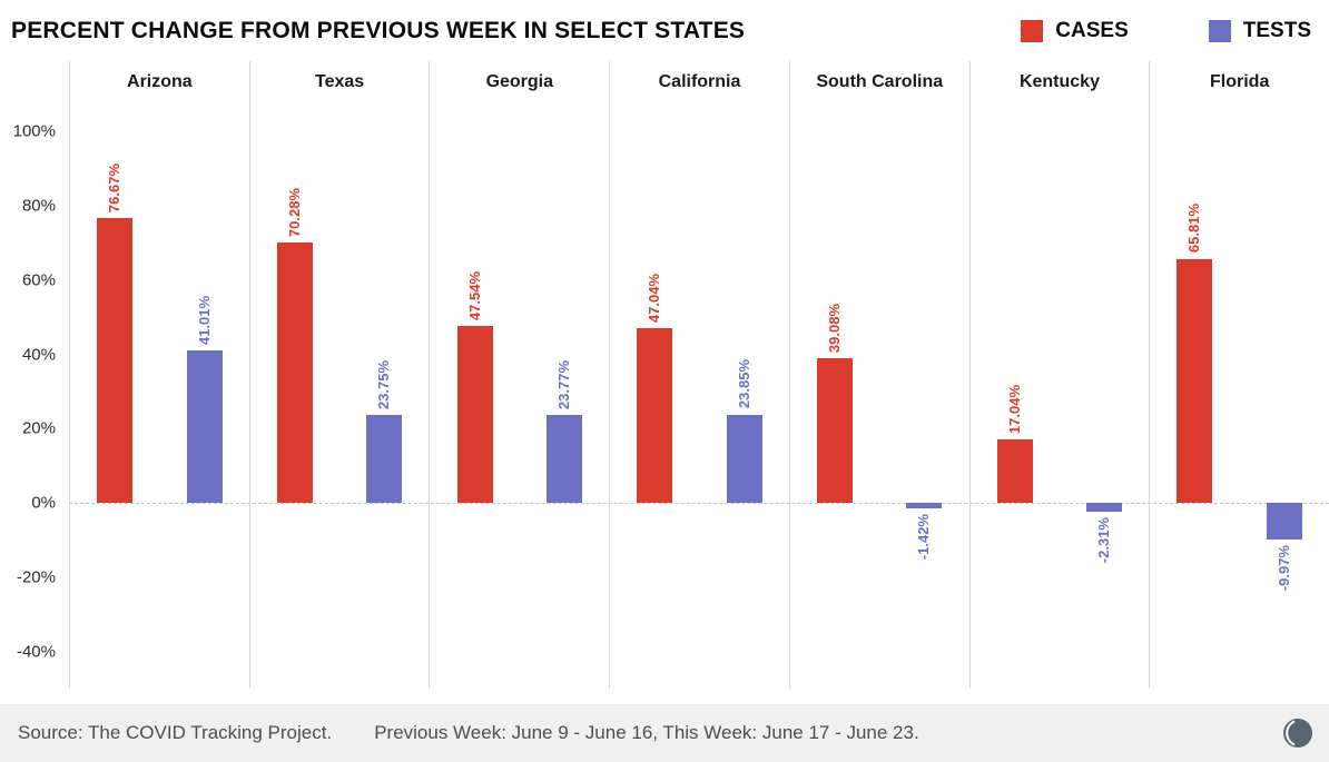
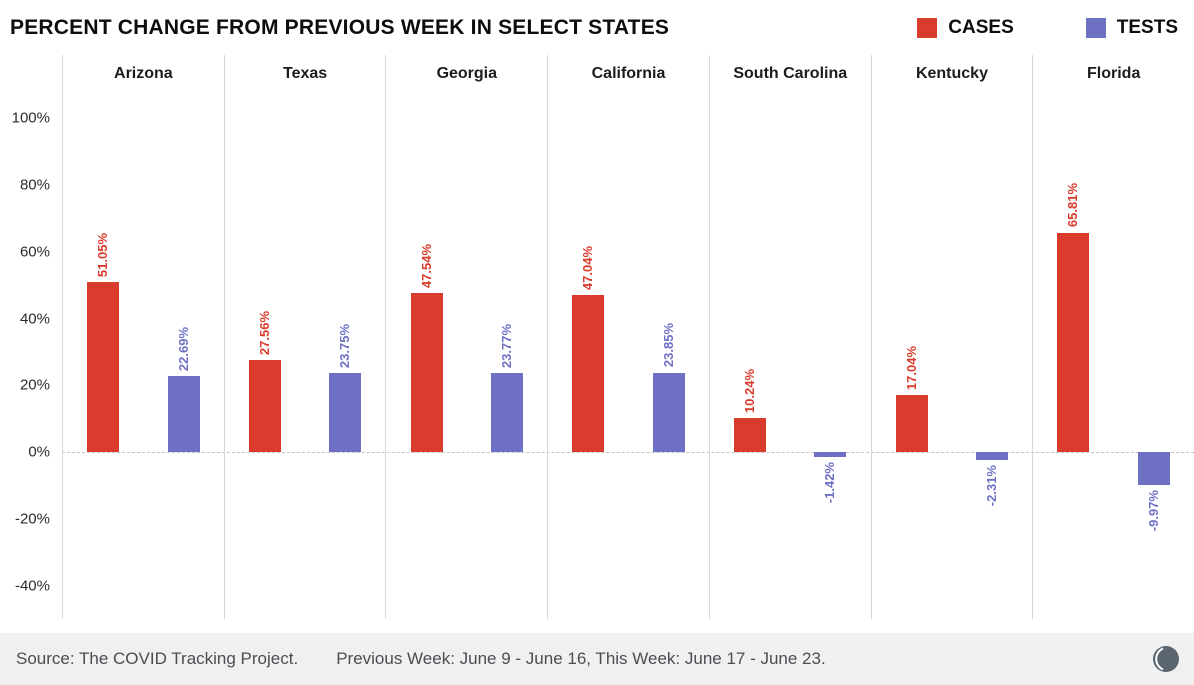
CASES/Arizona: 76.67% -> 51.05%
TESTS/Arizona: 41.01% -> 22.69%
CASES/Texas: 70.28% -> 27.56%
CASES/South Carolina: 39.08% -> 10.24%
